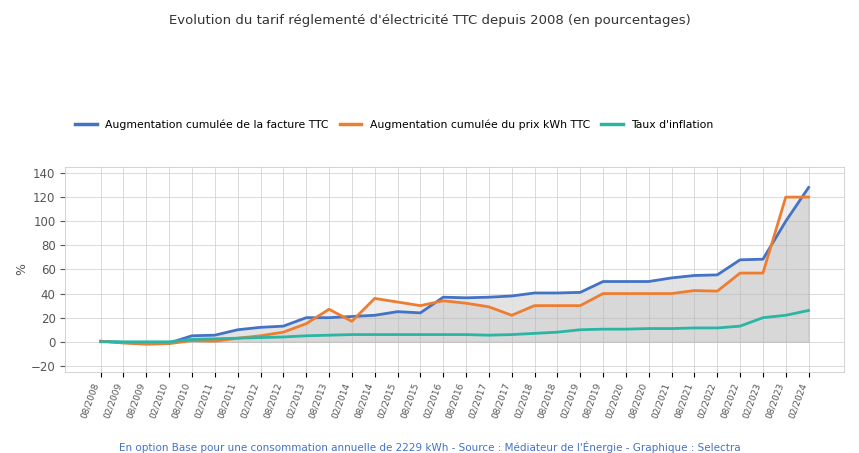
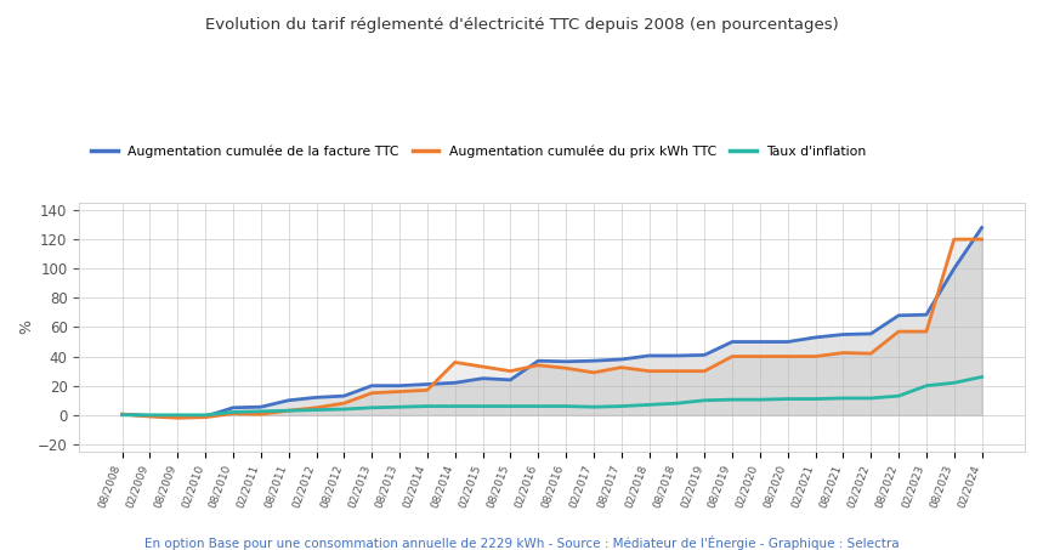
Augmentation cumulée du prix kWh TTC/08/2013: 27 -> 16
Augmentation cumulée du prix kWh TTC/08/2017: 22 -> 32
